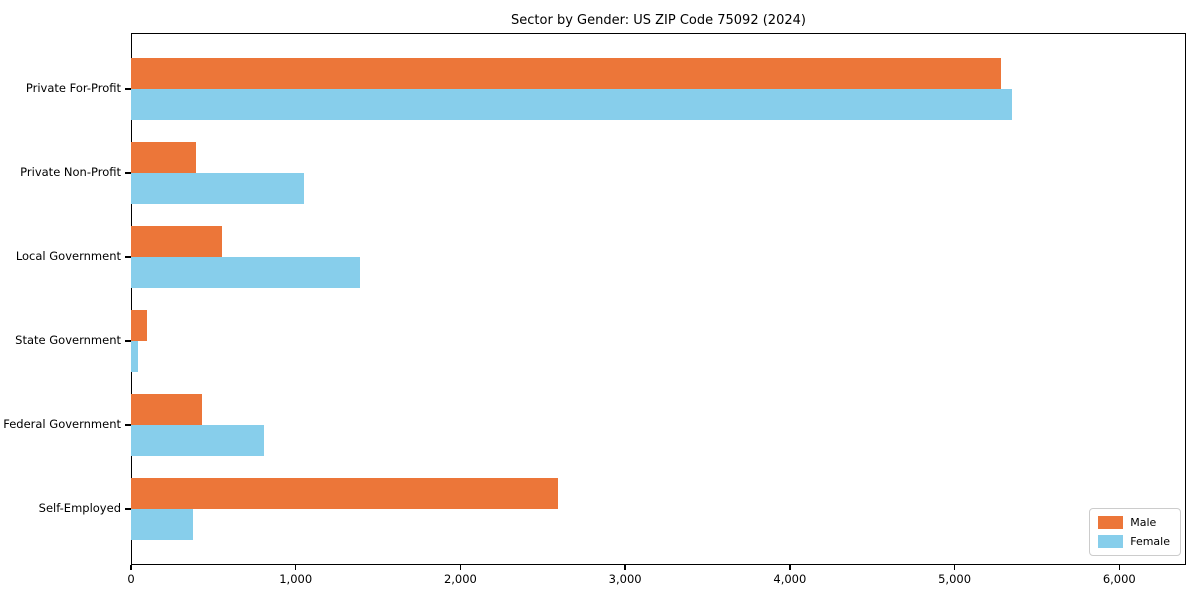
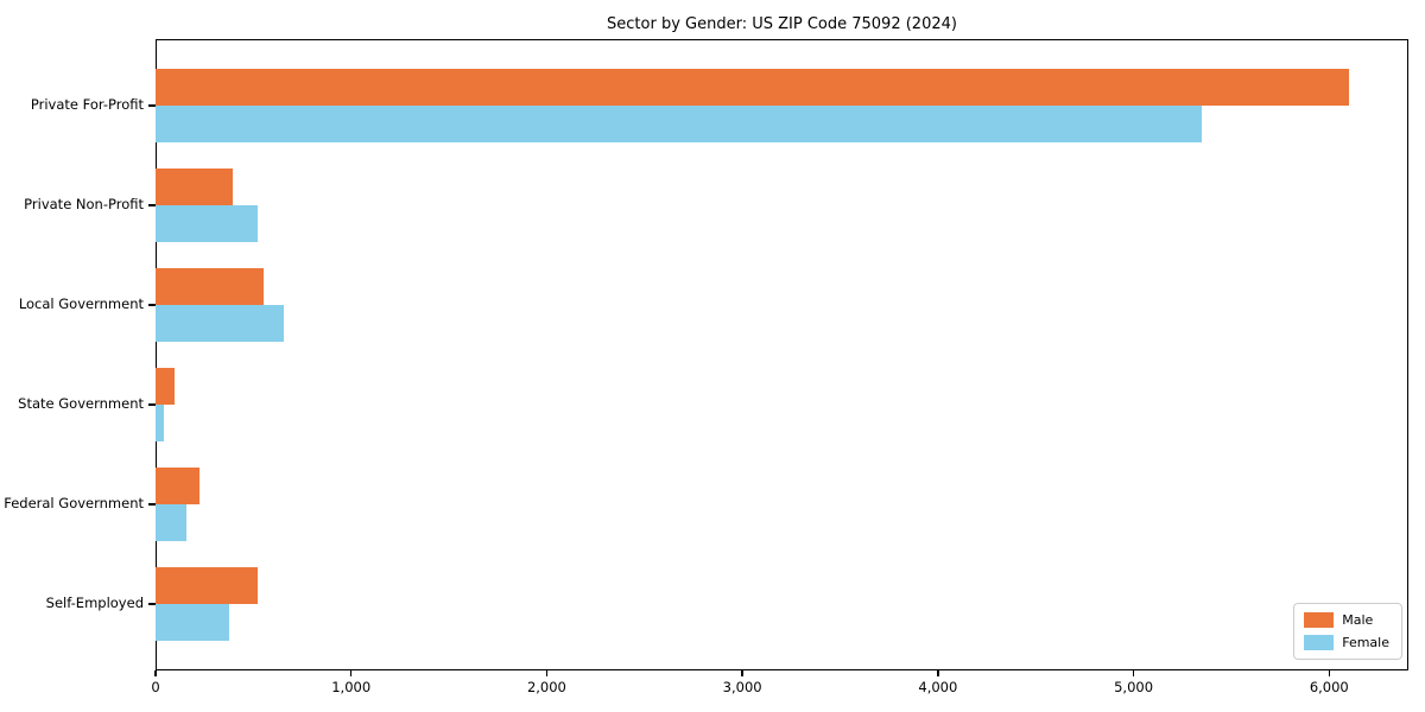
Male/Private For-Profit: 5280 -> 6100
Female/Private Non-Profit: 1050 -> 520
Female/Local Government: 1390 -> 660
Male/Federal Government: 430 -> 220
Female/Federal Government: 810 -> 160
Male/Self-Employed: 2590 -> 520
